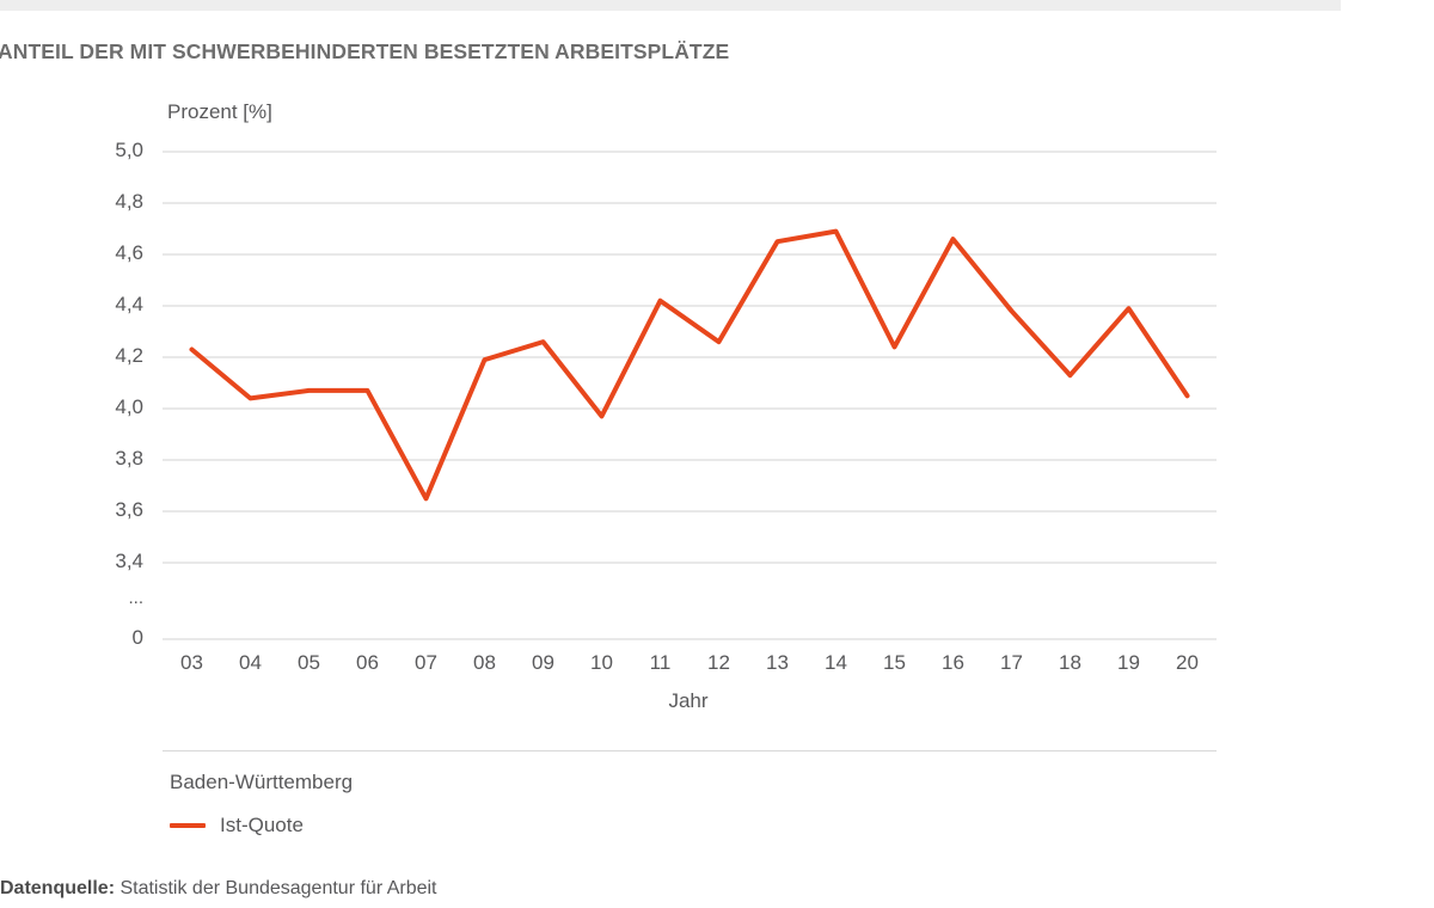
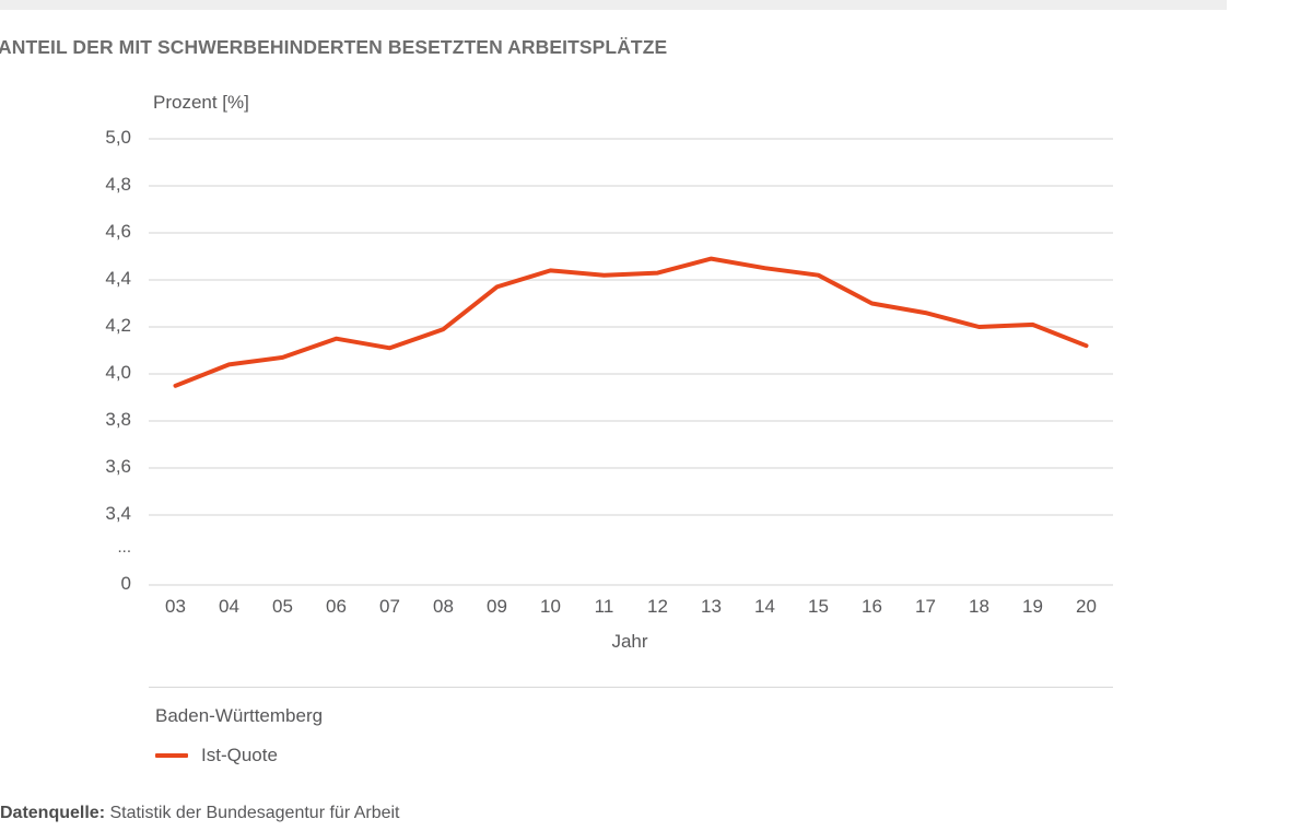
03: 4,23 -> 3,95
06: 4,07 -> 4,15
07: 3,65 -> 4,11
09: 4,26 -> 4,37
10: 3,97 -> 4,44
12: 4,26 -> 4,43
13: 4,65 -> 4,49
14: 4,69 -> 4,45
15: 4,24 -> 4,42
16: 4,66 -> 4,30
17: 4,38 -> 4,26
18: 4,13 -> 4,20
19: 4,39 -> 4,21
20: 4,05 -> 4,12
